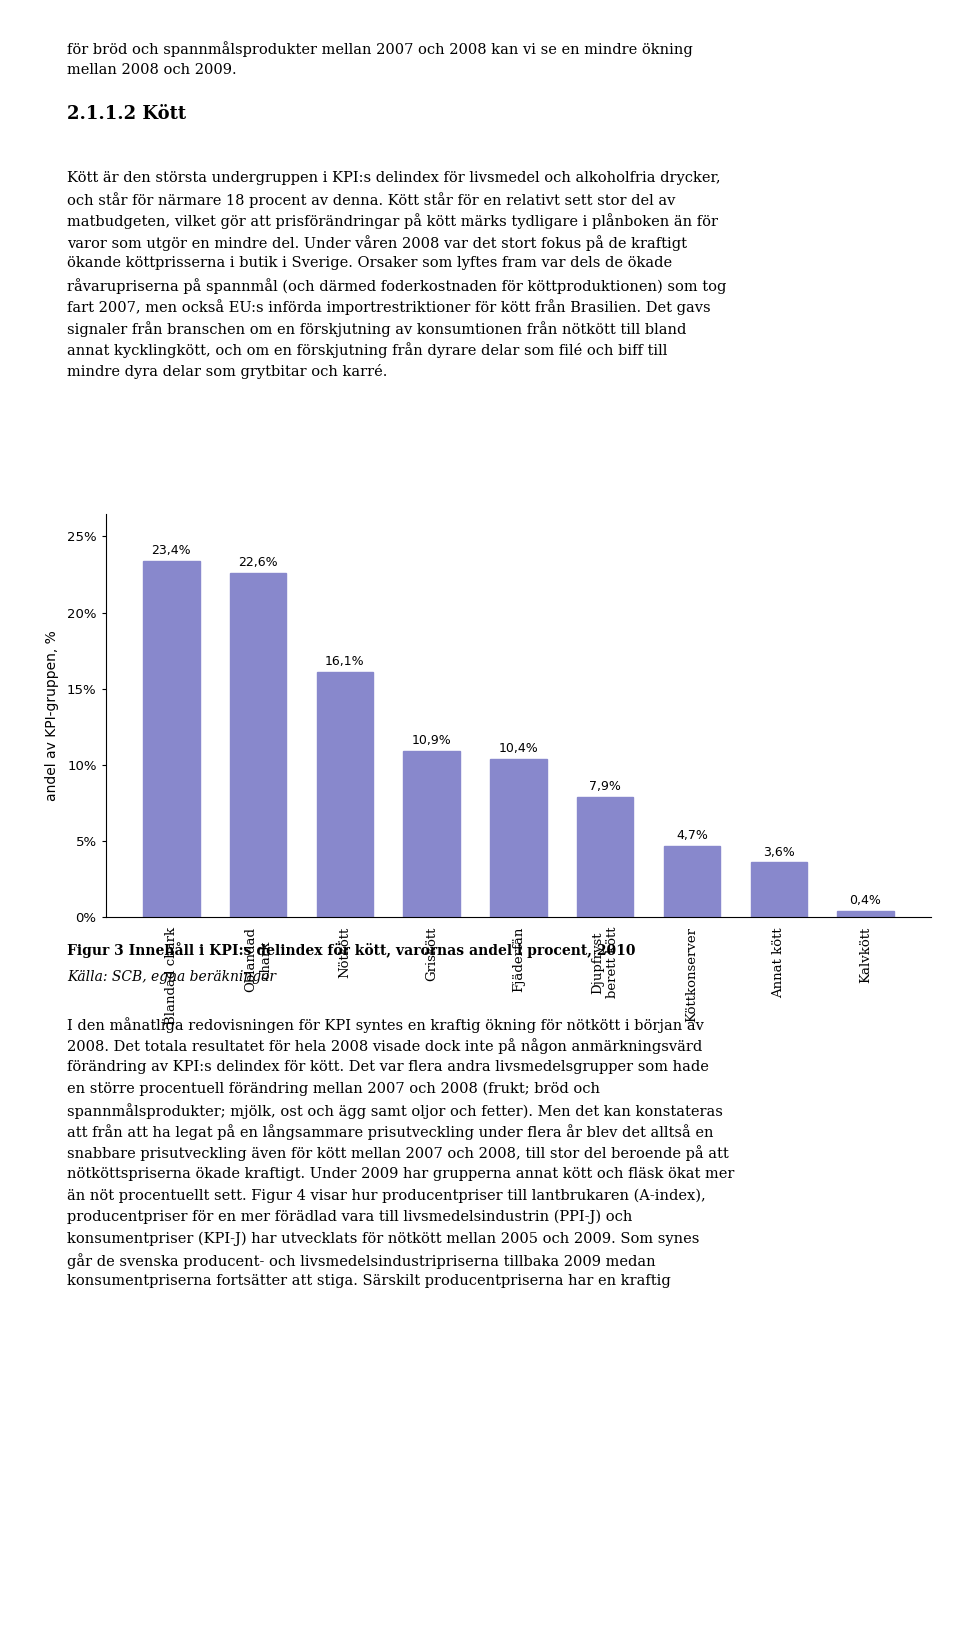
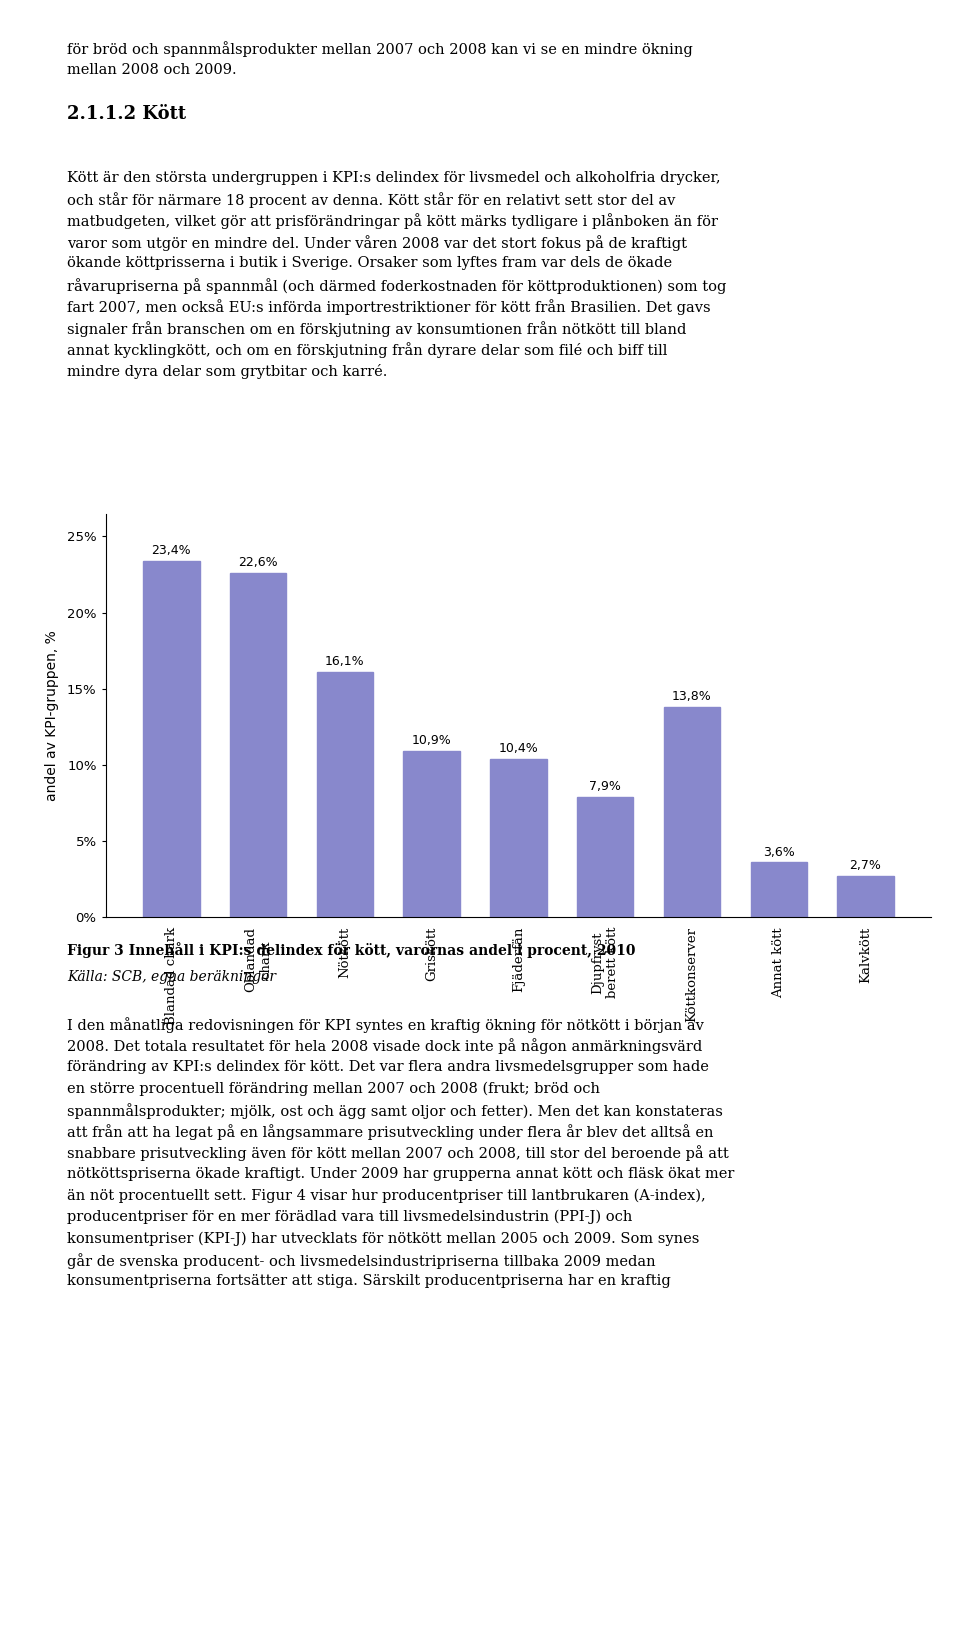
Köttkonserver: 4,7% -> 13,8%
Kalvkött: 0,4% -> 2,7%
